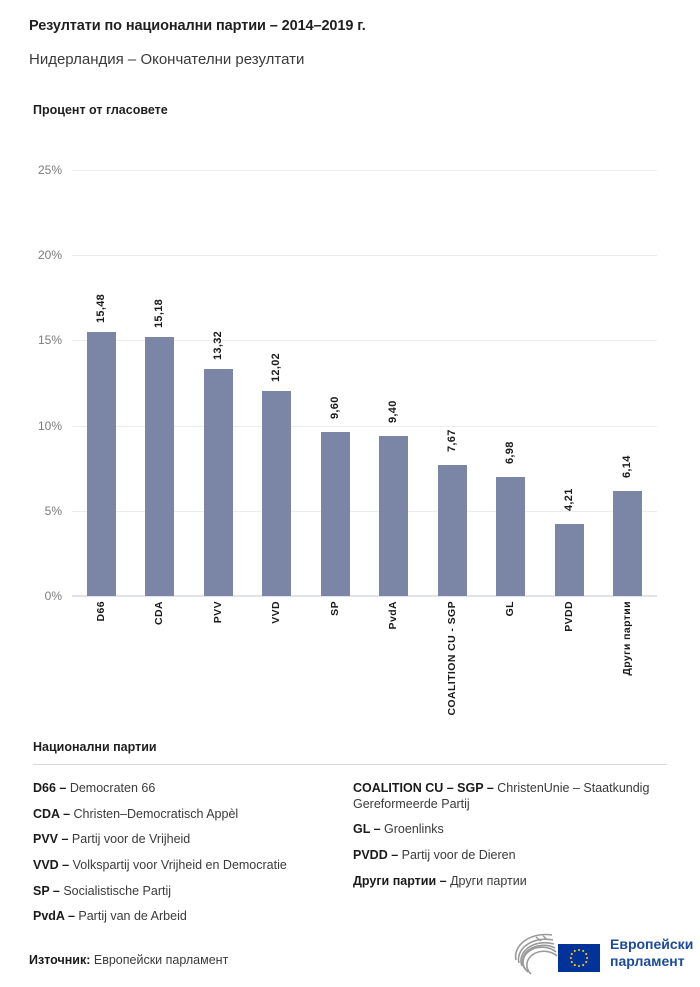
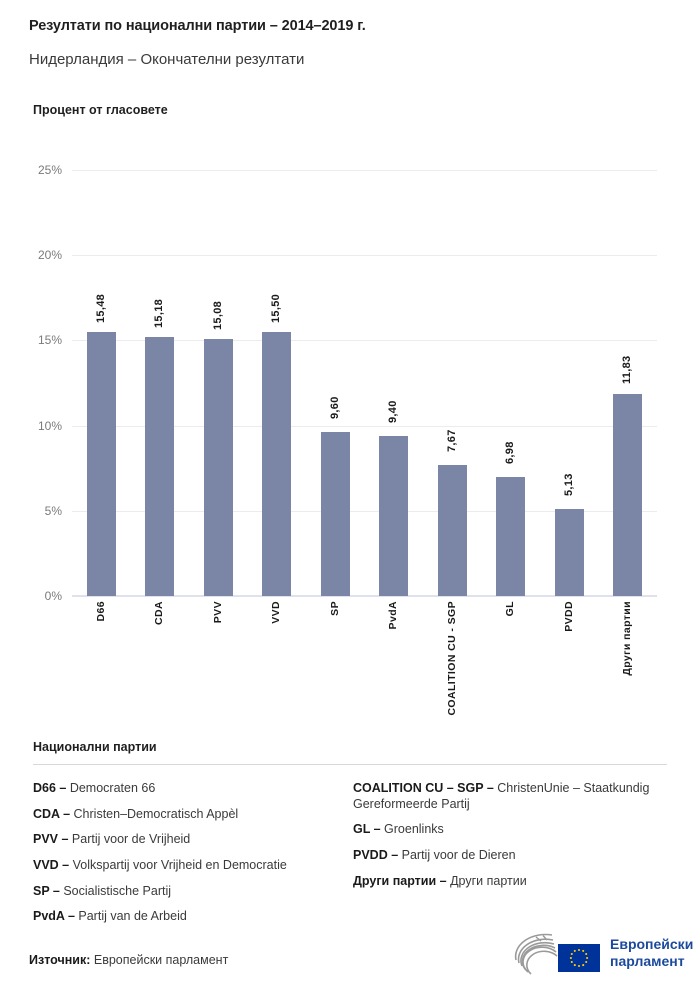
PVV: 13,32 -> 15,08
VVD: 12,02 -> 15,50
PVDD: 4,21 -> 5,13
Други партии: 6,14 -> 11,83
